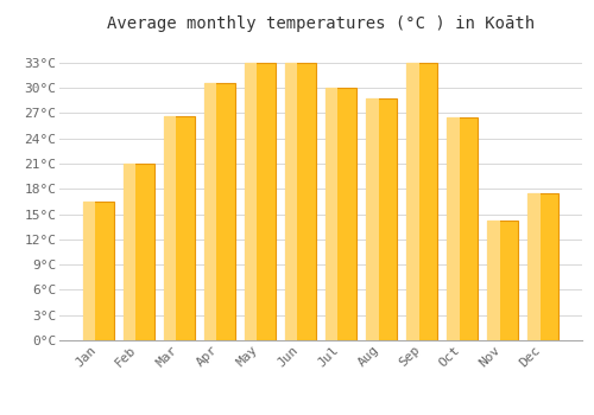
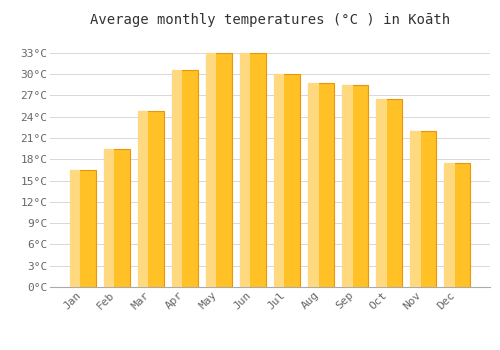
Feb: 21.0°C -> 19.5°C
Mar: 26.6°C -> 24.8°C
Sep: 33.0°C -> 28.5°C
Nov: 14.2°C -> 22.0°C
